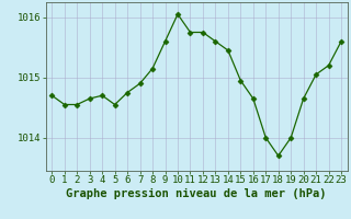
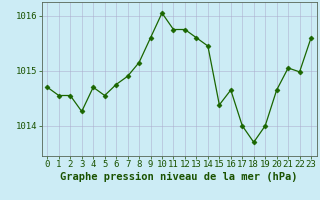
3: 1014.65 -> 1014.26
15: 1014.95 -> 1014.38
22: 1015.20 -> 1014.98
